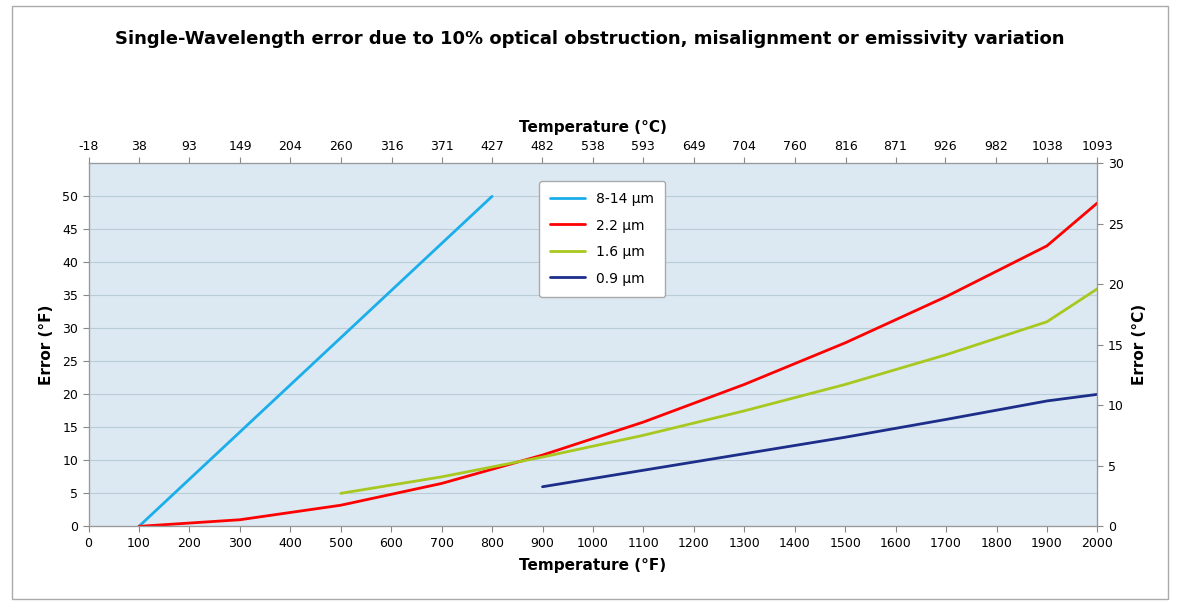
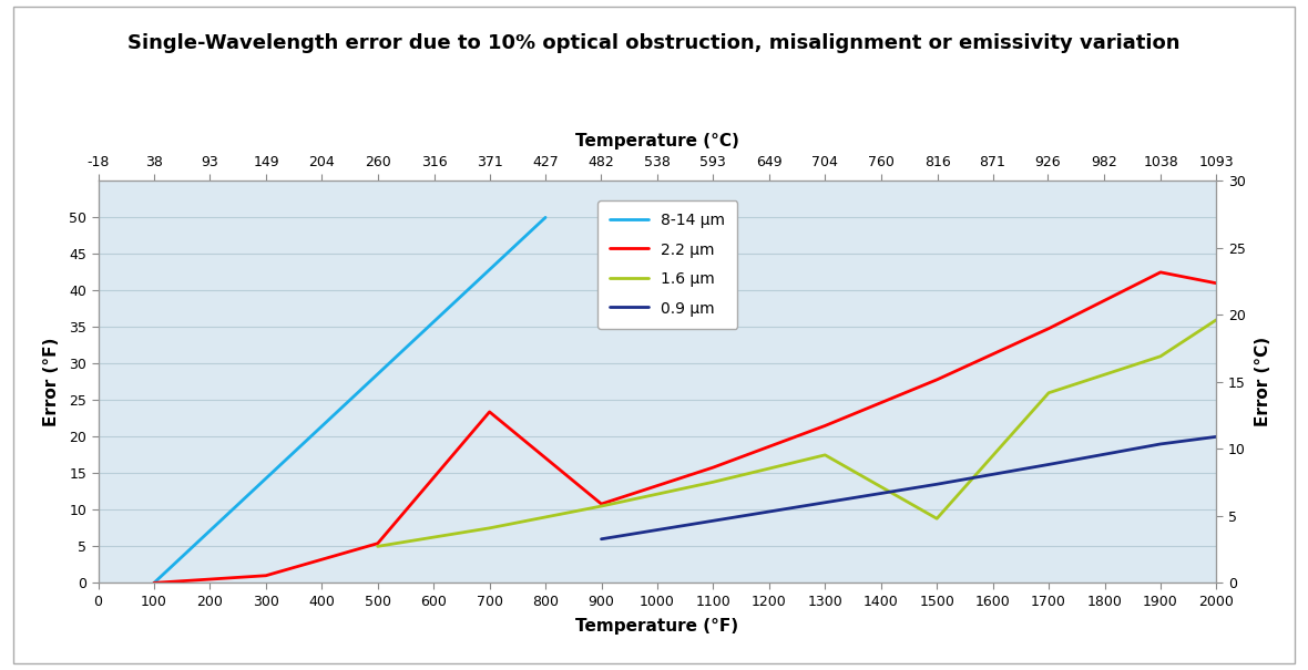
2.2 μm/500: 3.2 -> 5.4
2.2 μm/700: 6.5 -> 23.4
1.6 μm/1500: 21.5 -> 8.8
2.2 μm/2000: 49.0 -> 41.0
